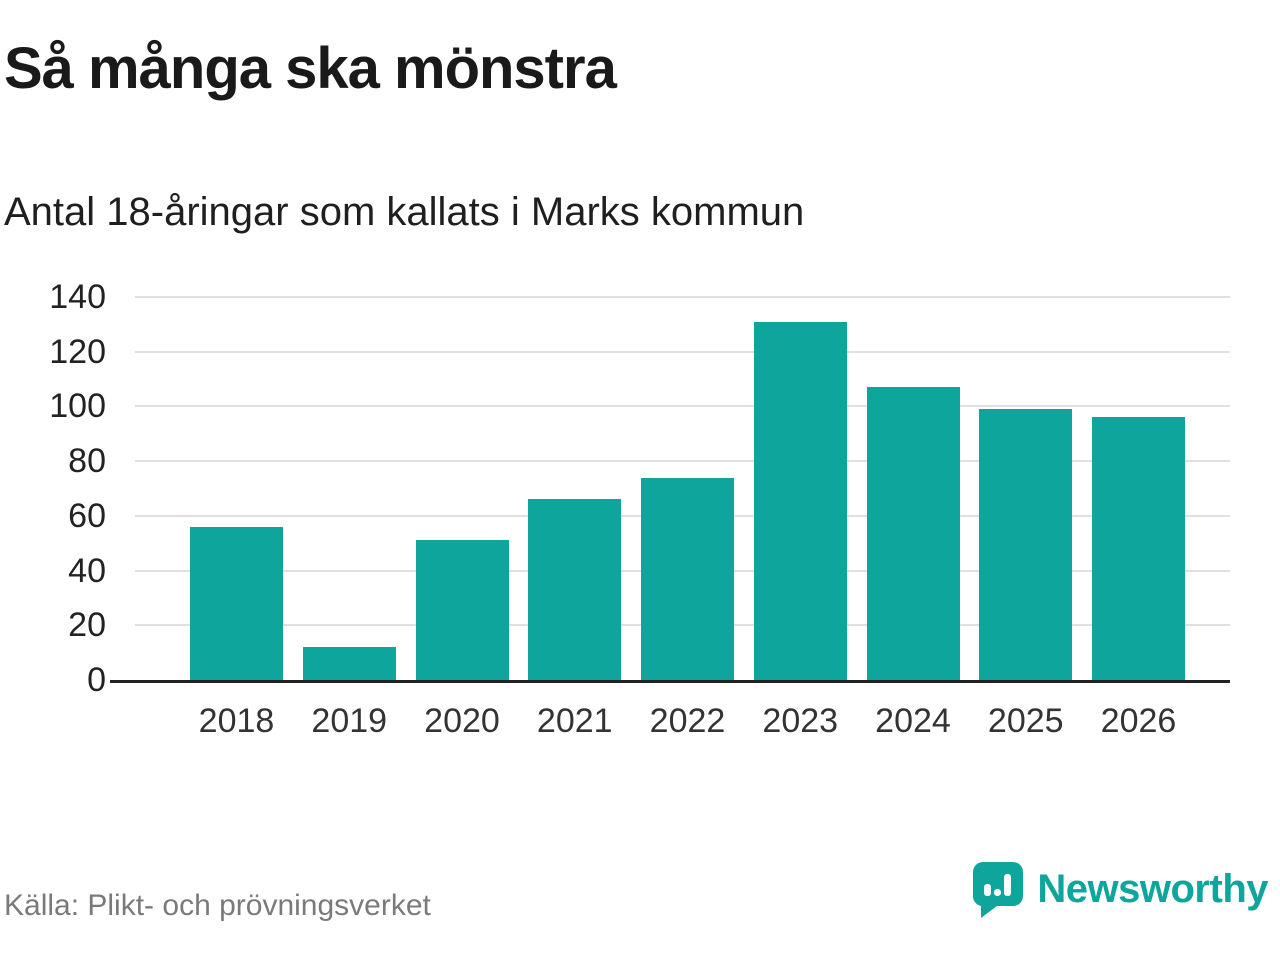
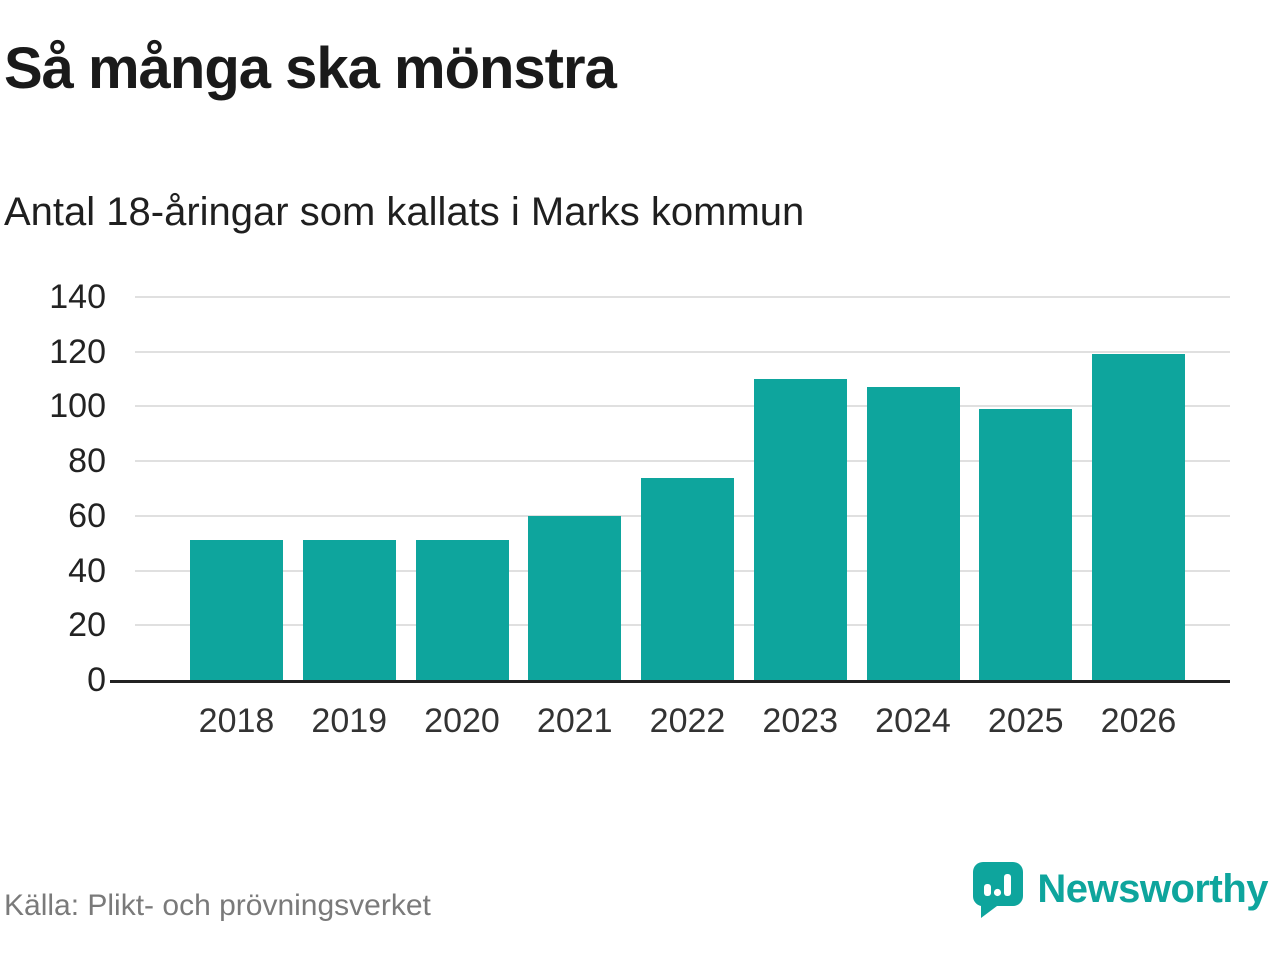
2018: 56 -> 51
2019: 12 -> 51
2021: 66 -> 60
2023: 131 -> 110
2026: 96 -> 119
